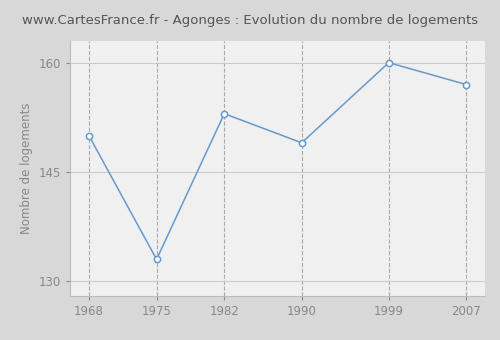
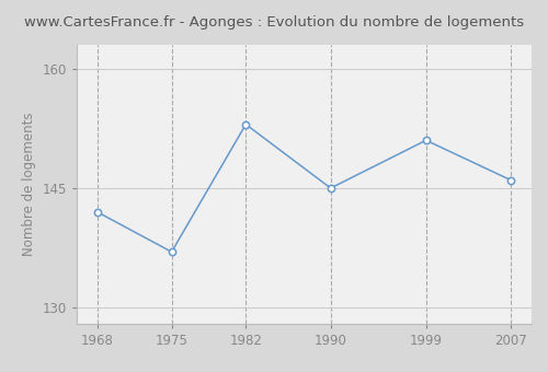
1968: 150 -> 142
1975: 133 -> 137
1990: 149 -> 145
1999: 160 -> 151
2007: 157 -> 146
